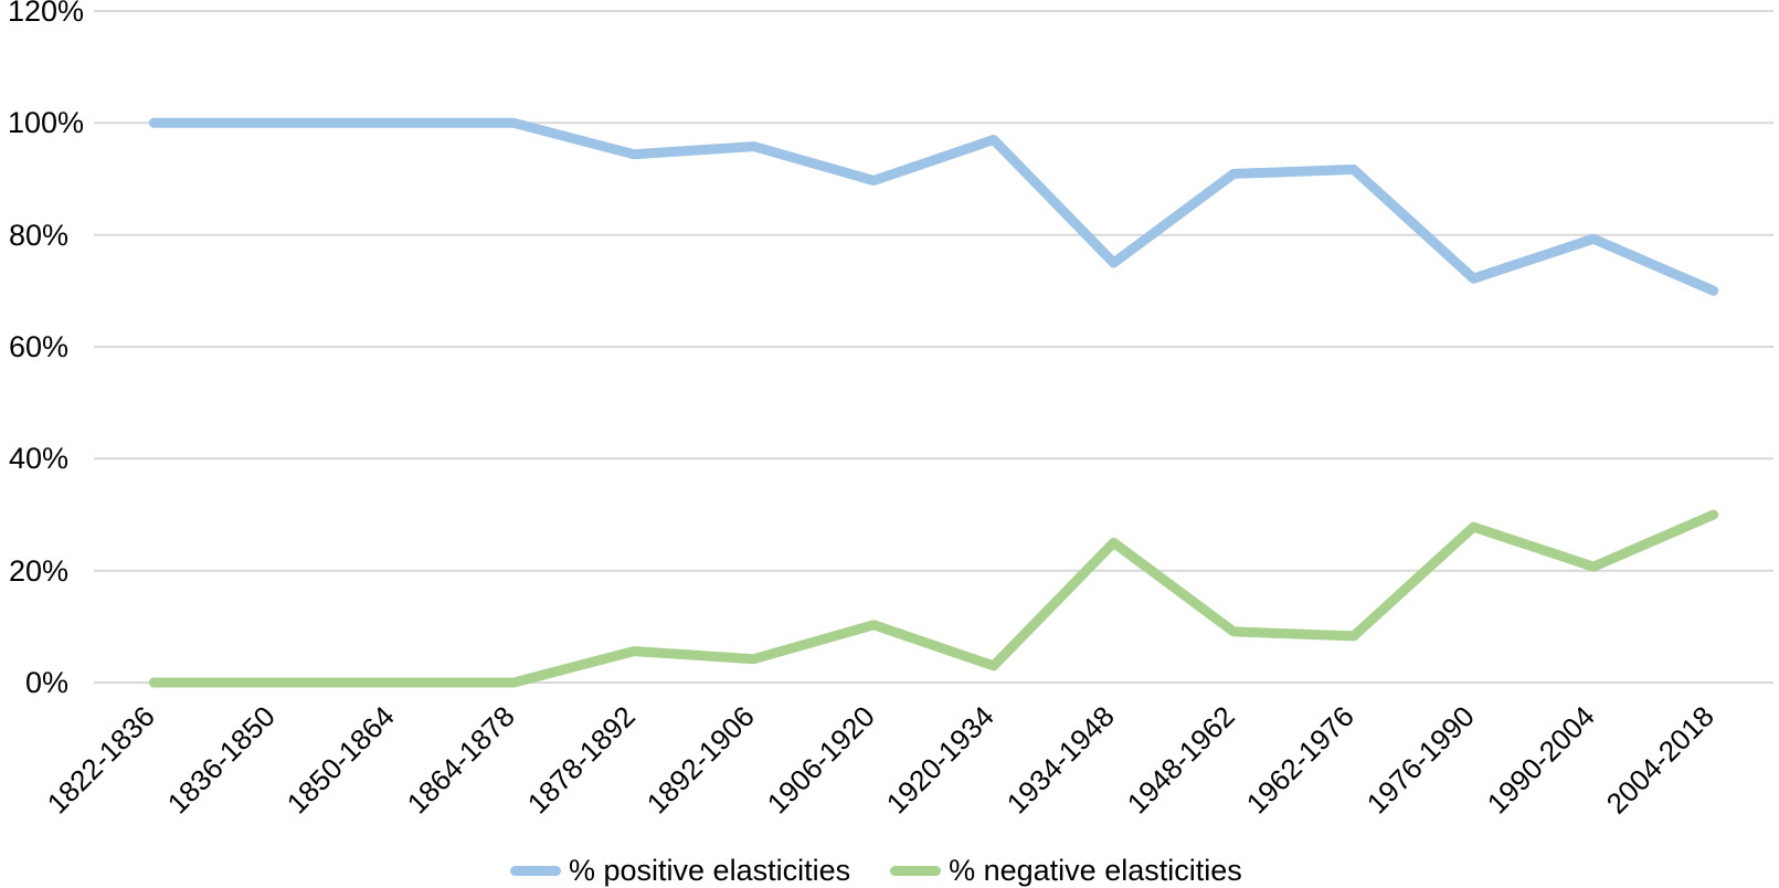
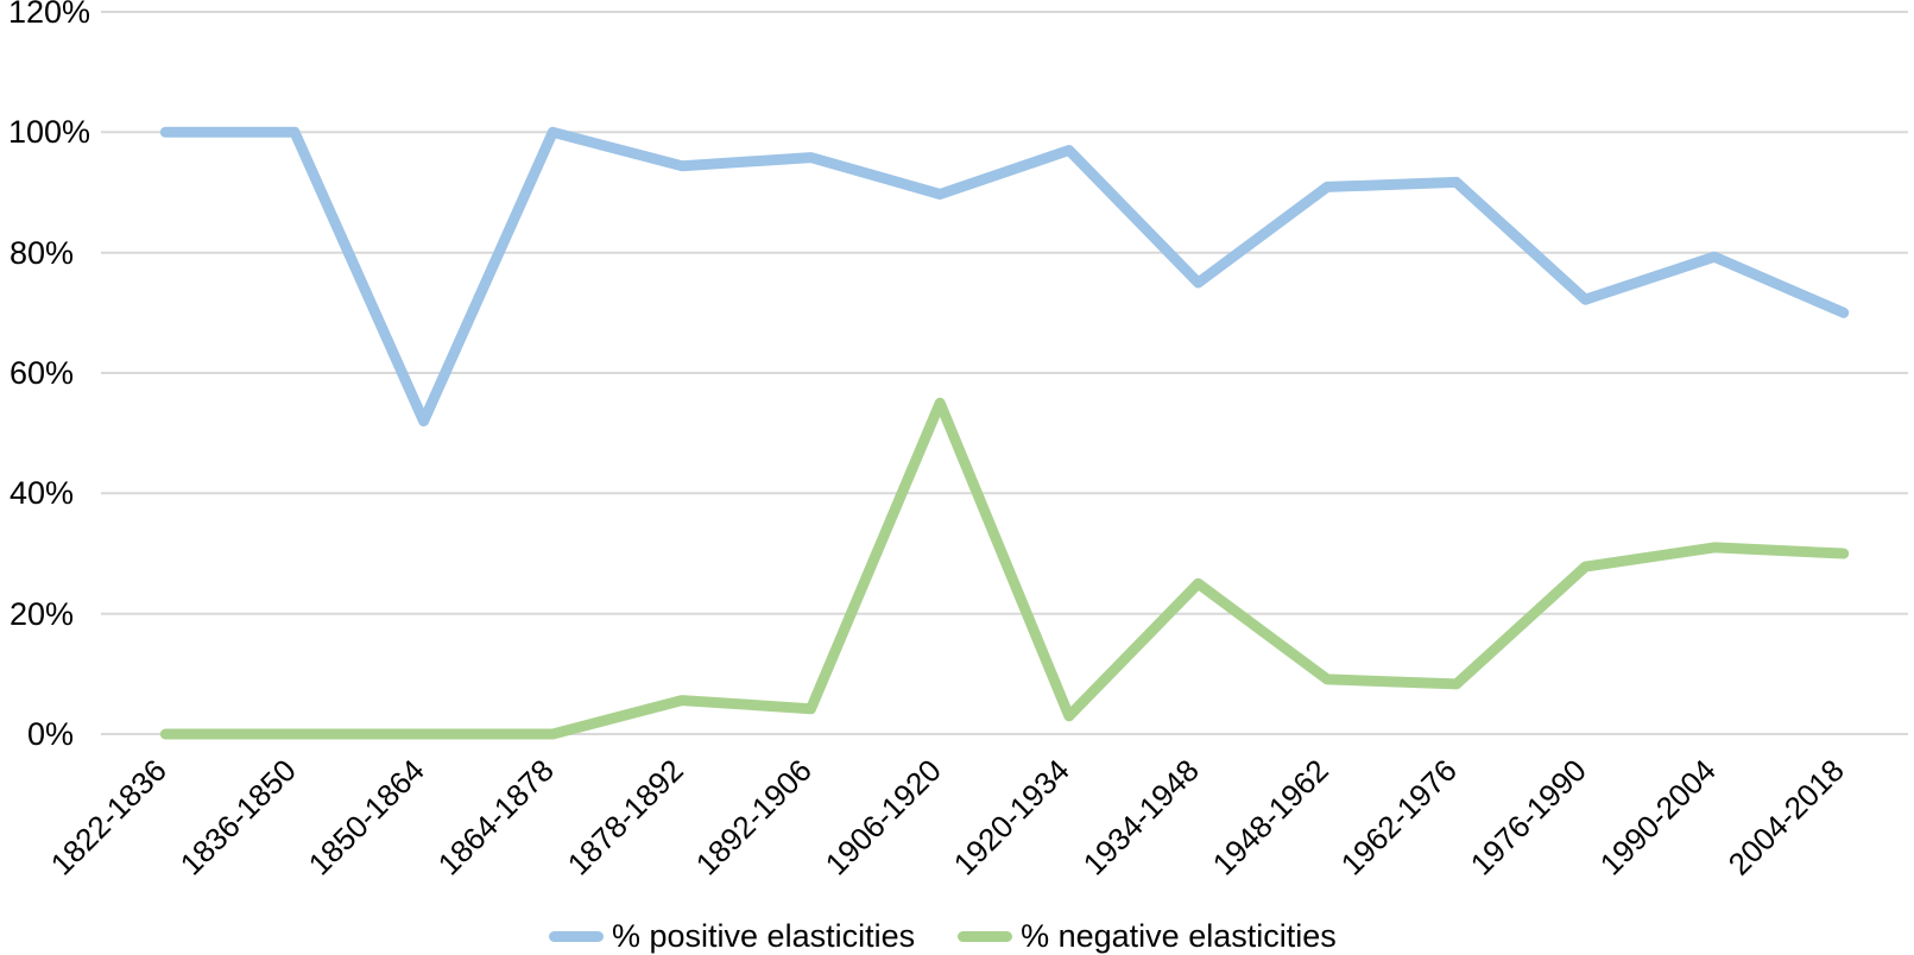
% positive elasticities/1850-1864: 100% -> 52%
% negative elasticities/1906-1920: 10% -> 55%
% negative elasticities/1990-2004: 21% -> 31%
